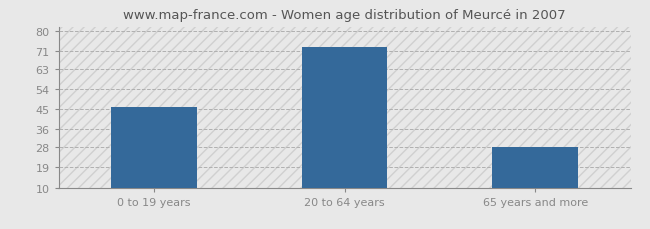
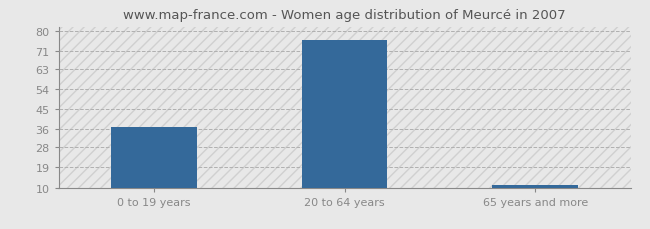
0 to 19 years: 46 -> 37
20 to 64 years: 73 -> 76
65 years and more: 28 -> 11
